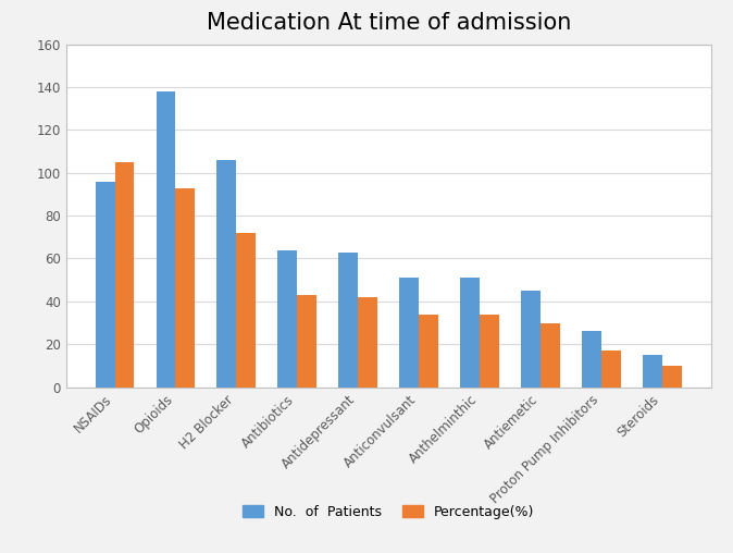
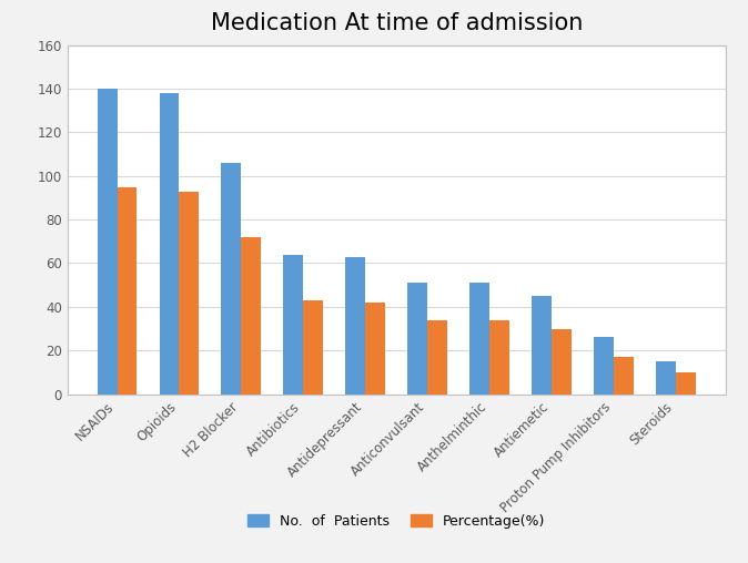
No. of Patients/NSAIDs: 96 -> 140
Percentage(%)/NSAIDs: 105 -> 95
